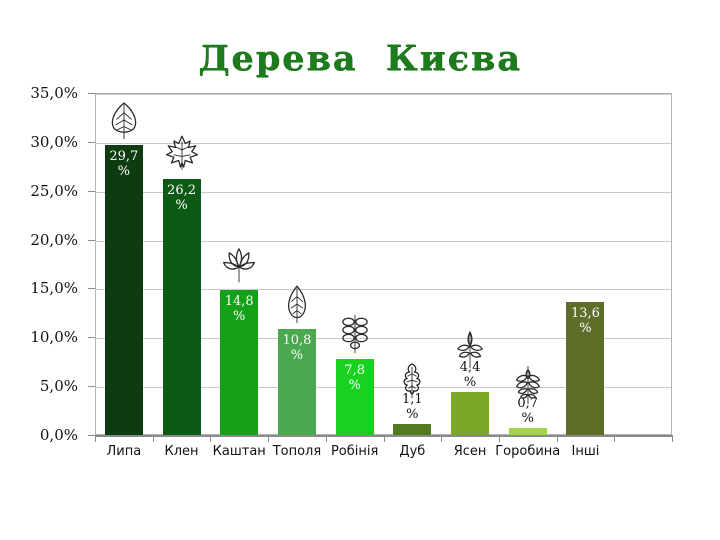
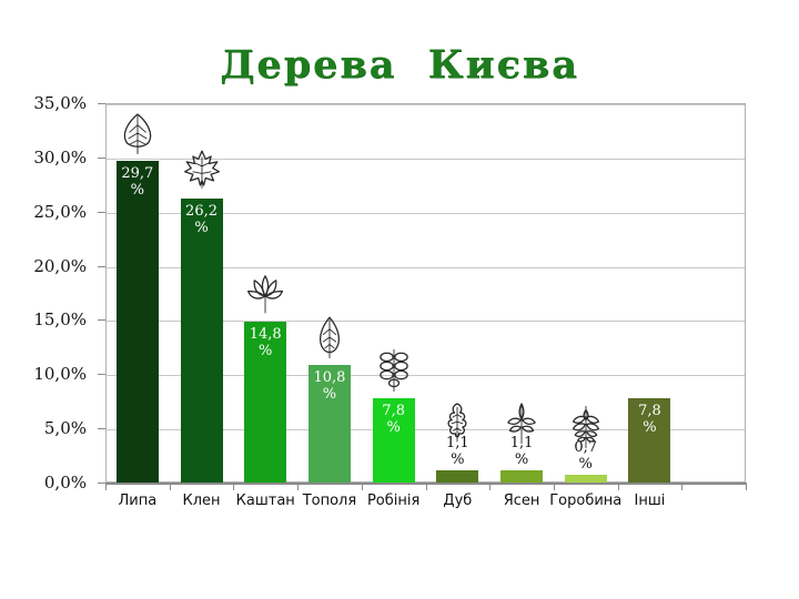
Ясен: 4,4 -> 1,1
Інші: 13,6 -> 7,8
